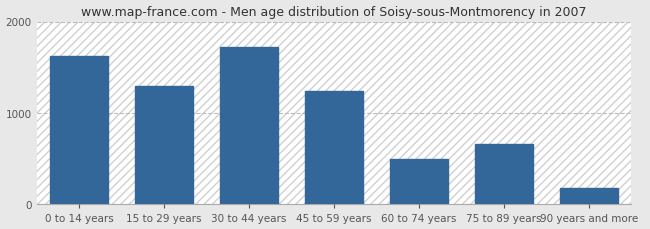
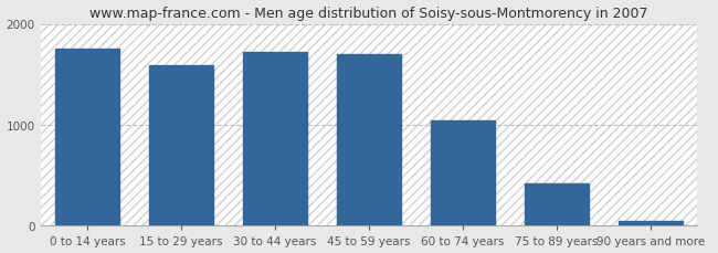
0 to 14 years: 1620 -> 1750
15 to 29 years: 1300 -> 1600
45 to 59 years: 1240 -> 1700
60 to 74 years: 500 -> 1040
75 to 89 years: 660 -> 420
90 years and more: 180 -> 50
